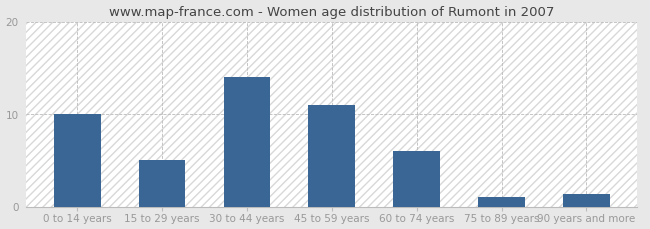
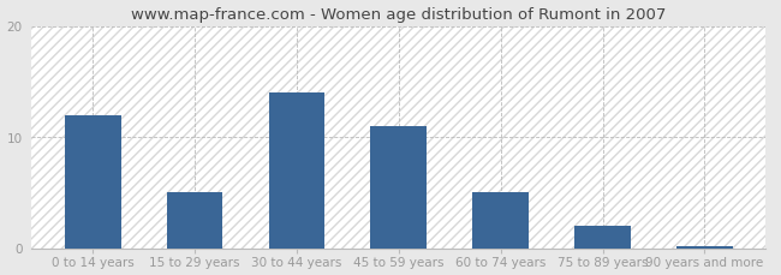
0 to 14 years: 10.0 -> 12.0
60 to 74 years: 6.0 -> 5.0
75 to 89 years: 1.0 -> 2.0
90 years and more: 1.4 -> 0.2
